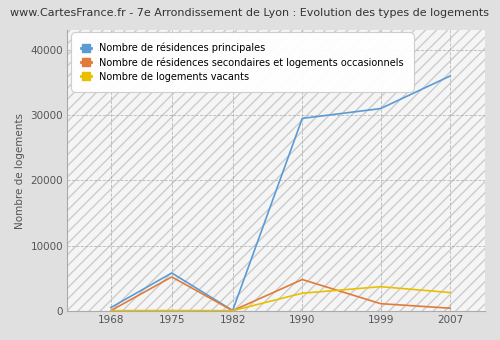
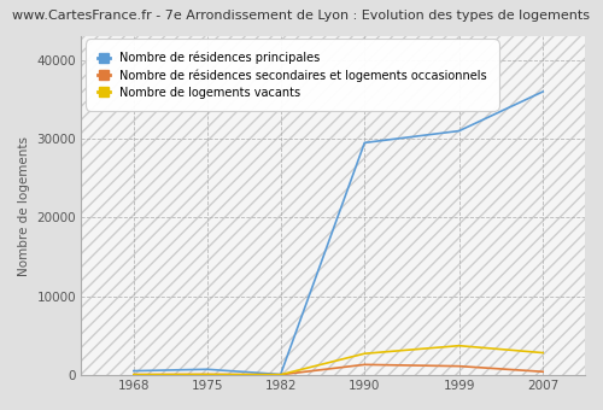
Nombre de résidences principales/1975: 5800 -> 700
Nombre de résidences secondaires et logements occasionnels/1975: 5200 -> 0
Nombre de résidences secondaires et logements occasionnels/1990: 4800 -> 1300
